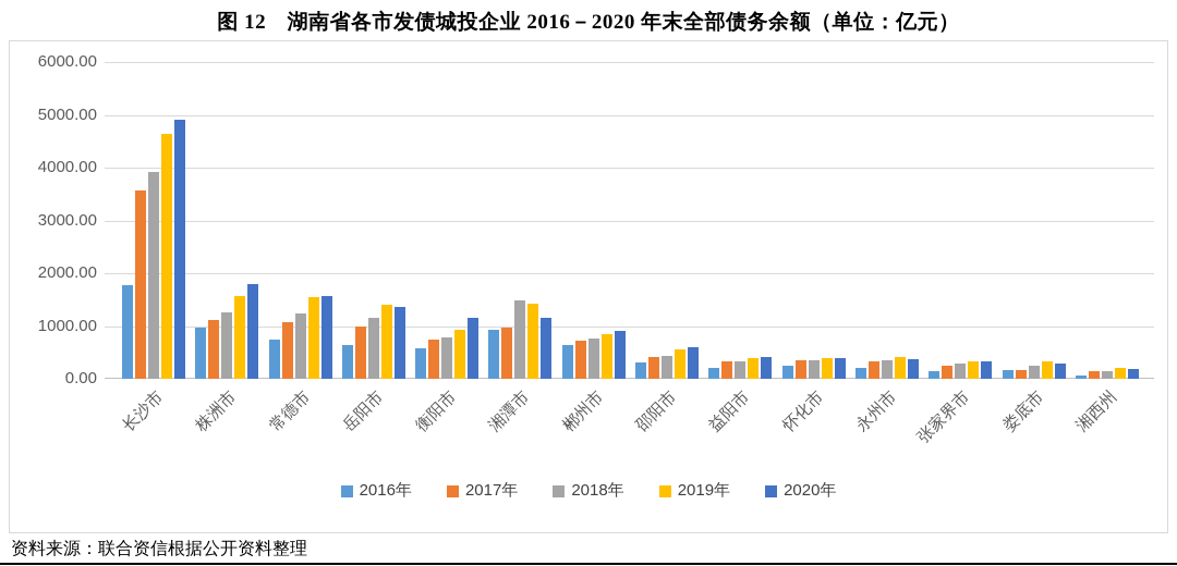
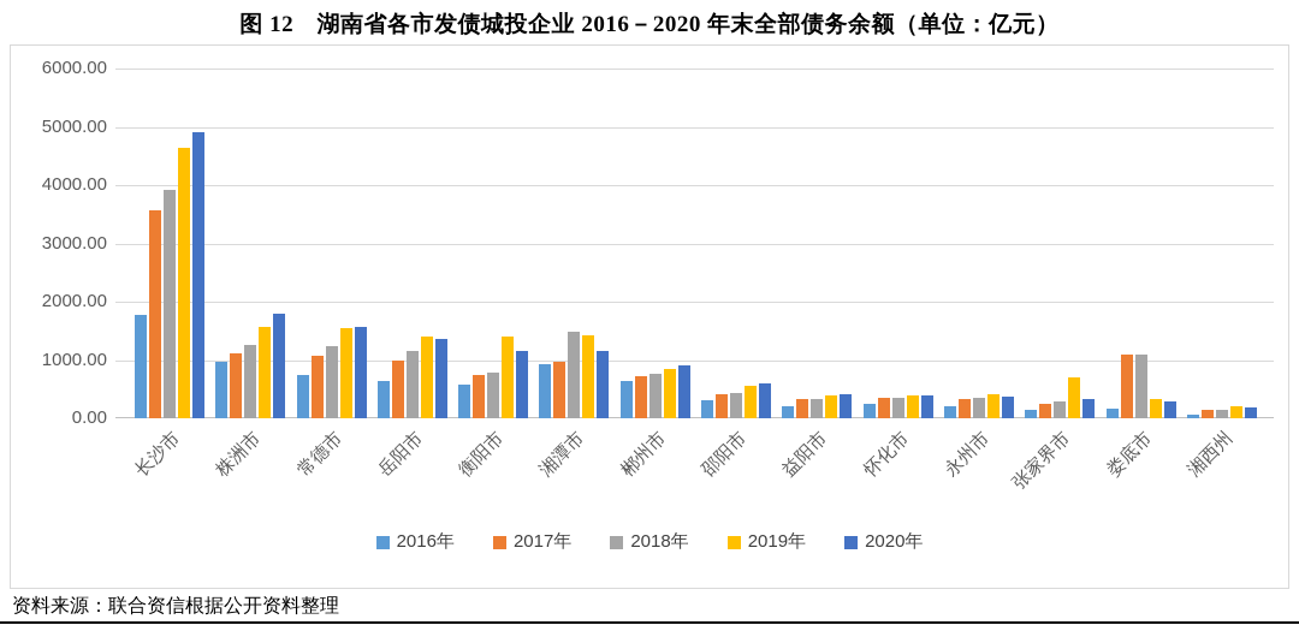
2019年/衡阳市: 900 -> 1400
2019年/张家界市: 300 -> 700
2017年/娄底市: 200 -> 1100
2018年/娄底市: 200 -> 1100
